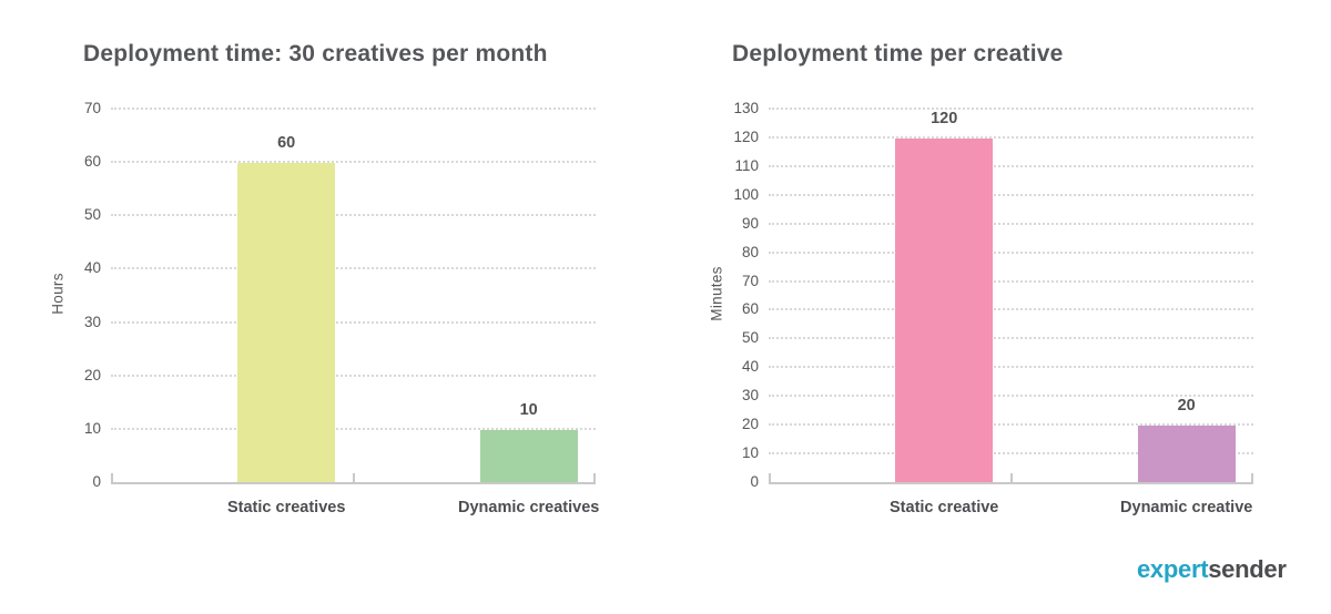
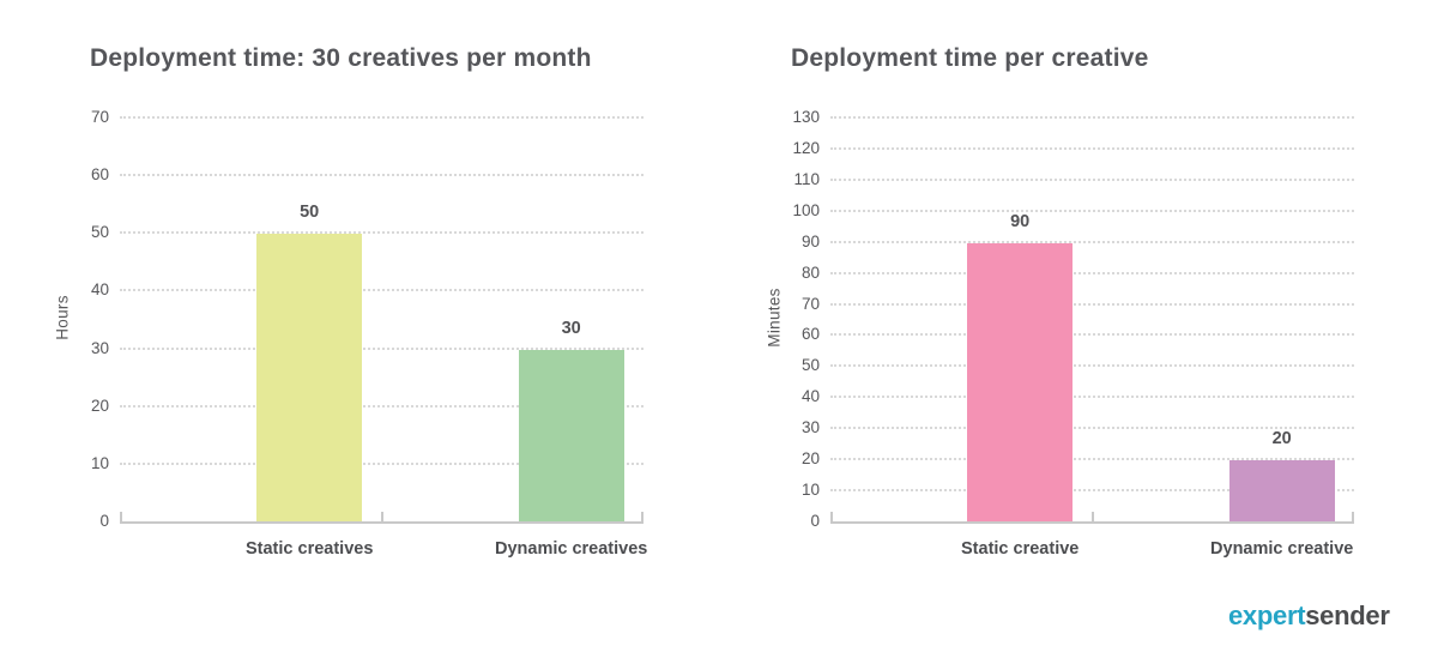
Deployment time: 30 creatives per month/Static creatives: 60 -> 50
Deployment time: 30 creatives per month/Dynamic creatives: 10 -> 30
Deployment time per creative/Static creative: 120 -> 90
